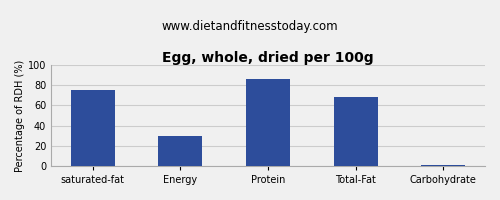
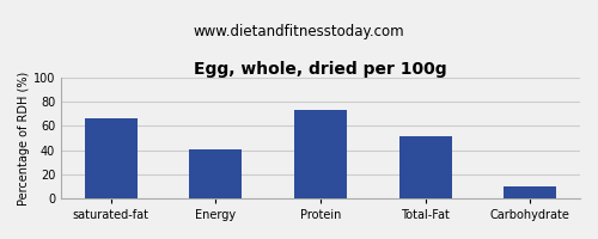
saturated-fat: 75 -> 66
Energy: 30 -> 41
Protein: 86 -> 73
Total-Fat: 68 -> 51
Carbohydrate: 1 -> 10
